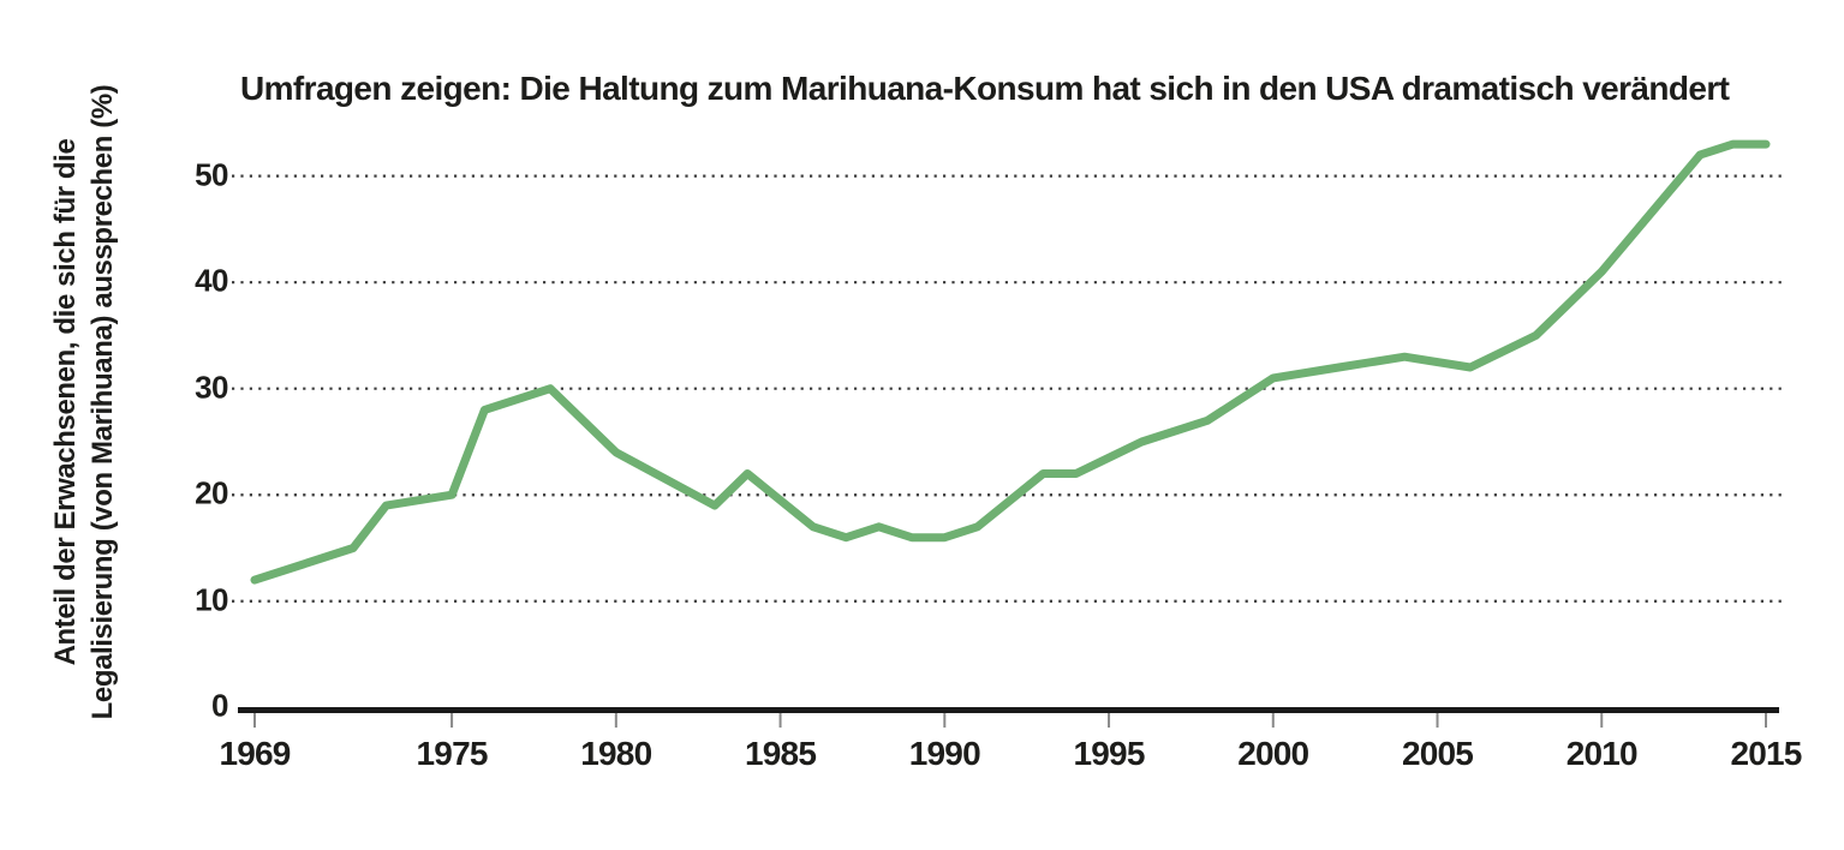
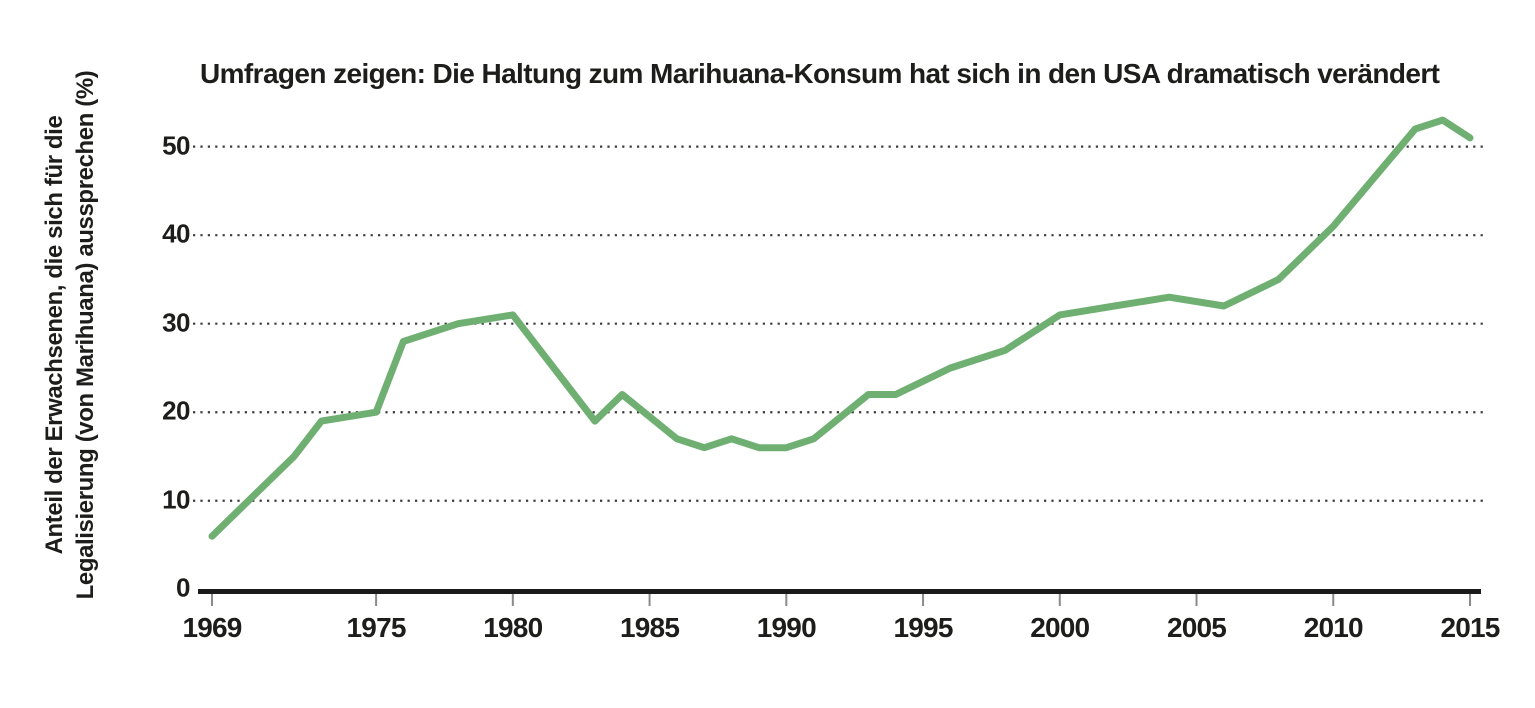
1969: 12 -> 6
1980: 24 -> 31
2015: 53 -> 51
